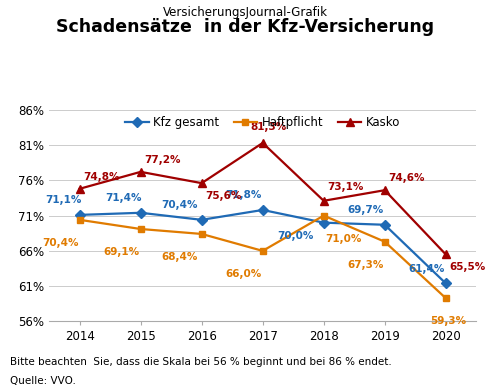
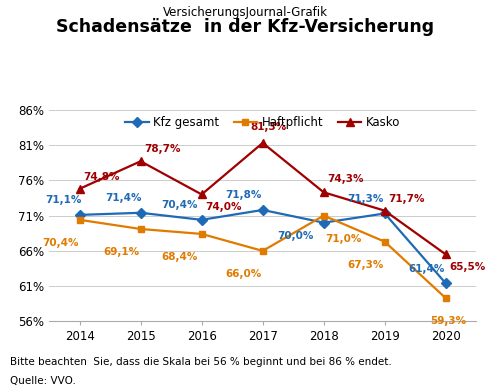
Kasko/2015: 77,2% -> 78,7%
Kasko/2016: 75.6% -> 74.0%
Kasko/2018: 73,1% -> 74,3%
Kfz gesamt/2019: 69,7% -> 71,3%
Kasko/2019: 74,6% -> 71,7%
